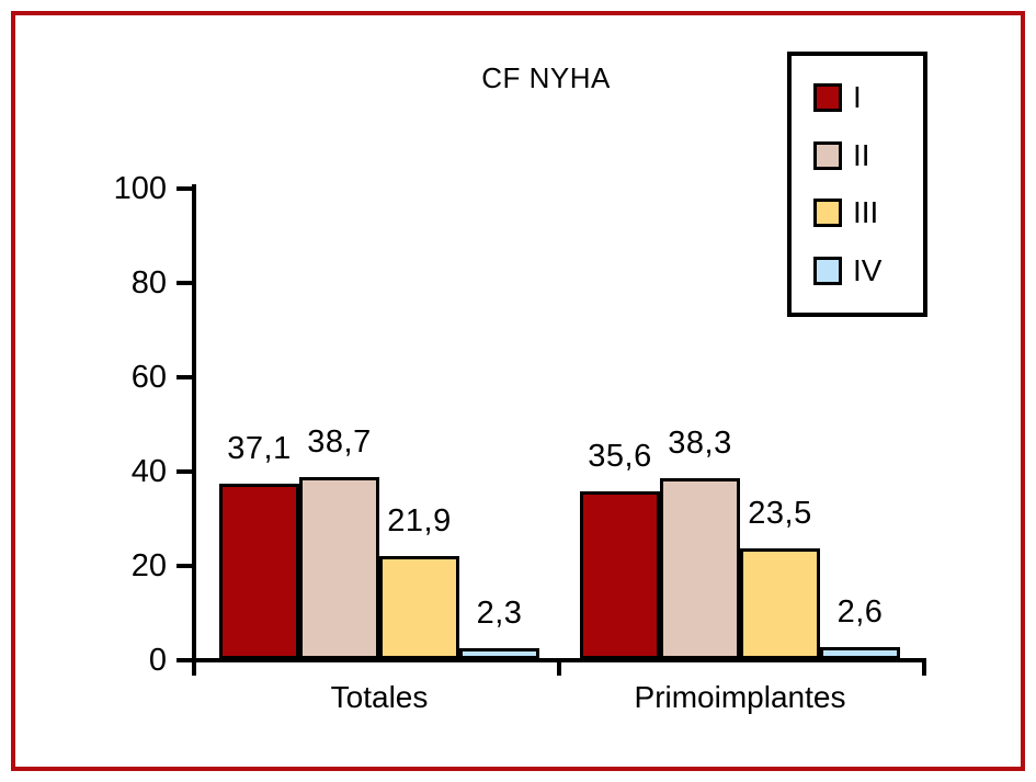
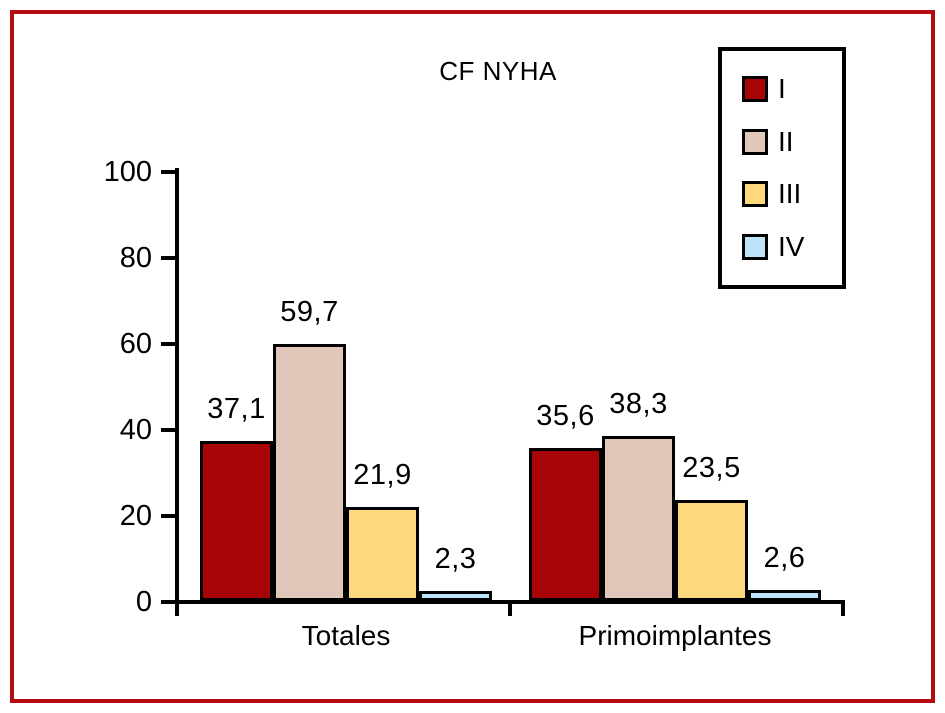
II/Totales: 38,7 -> 59,7
